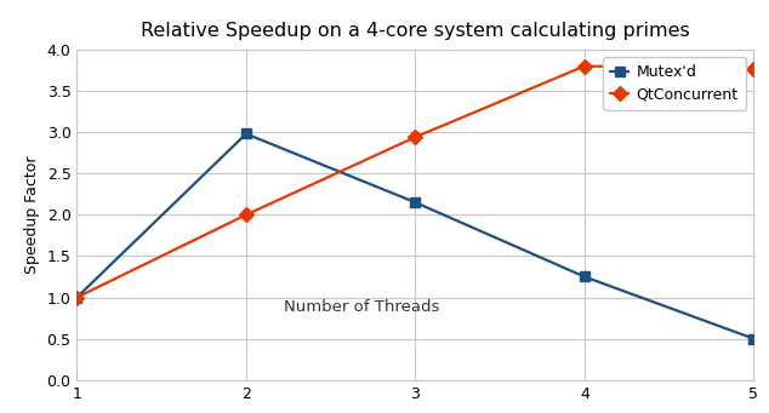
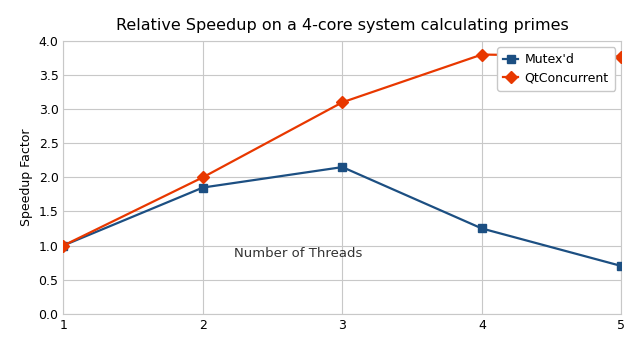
Mutex'd/2: 2.98 -> 1.85
QtConcurrent/3: 2.94 -> 3.10
Mutex'd/5: 0.50 -> 0.70
